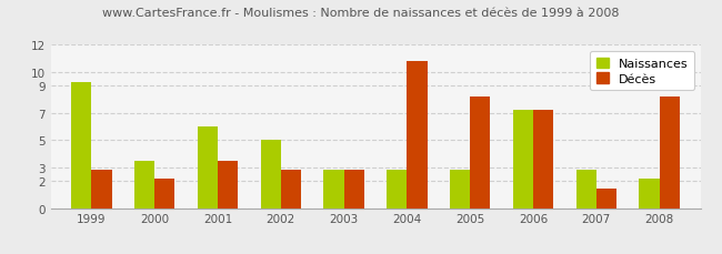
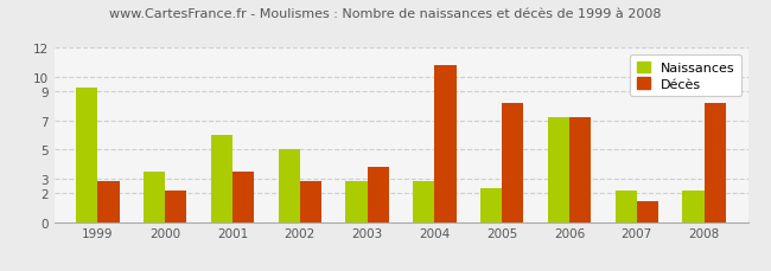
Décès/2003: 2.8 -> 3.8
Naissances/2005: 2.8 -> 2.3
Naissances/2007: 2.8 -> 2.2
